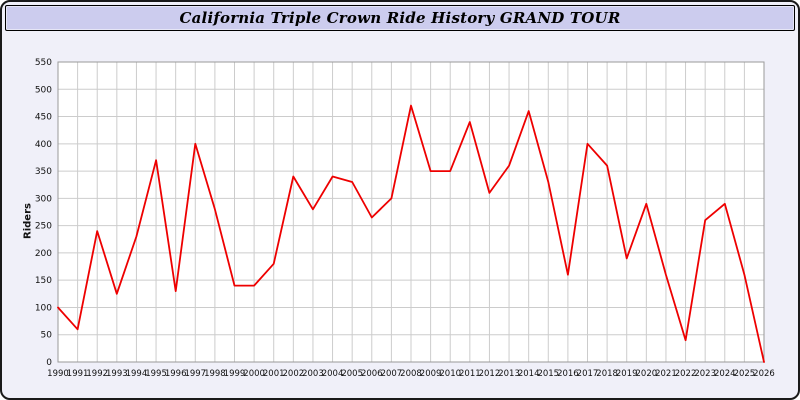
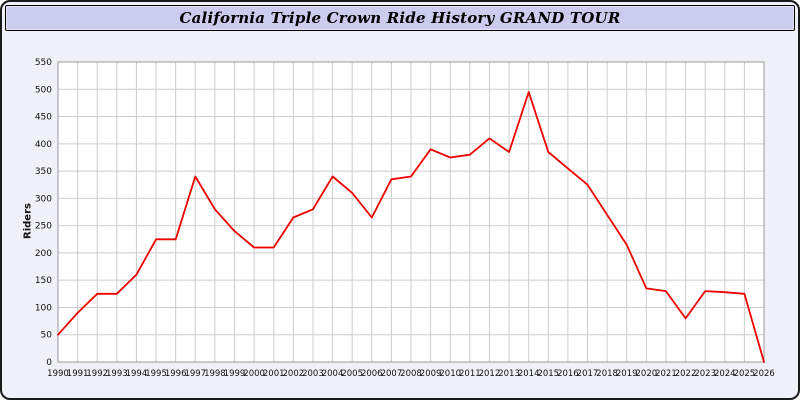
1990: 100 -> 50
1991: 60 -> 90
1992: 240 -> 120
1994: 230 -> 160
1995: 370 -> 220
1996: 130 -> 220
1997: 400 -> 340
1999: 140 -> 240
2000: 140 -> 210
2001: 180 -> 210
2002: 340 -> 260
2005: 330 -> 310
2007: 300 -> 340
2008: 470 -> 340
2009: 350 -> 390
2010: 350 -> 380
2011: 440 -> 380
2012: 310 -> 410
2013: 360 -> 380
2014: 460 -> 500
2015: 330 -> 380
2016: 160 -> 360
2017: 400 -> 320
2018: 360 -> 270
2019: 190 -> 220
2020: 290 -> 140
2021: 160 -> 130
2022: 40 -> 80
2023: 260 -> 130
2024: 290 -> 130
2025: 160 -> 120
